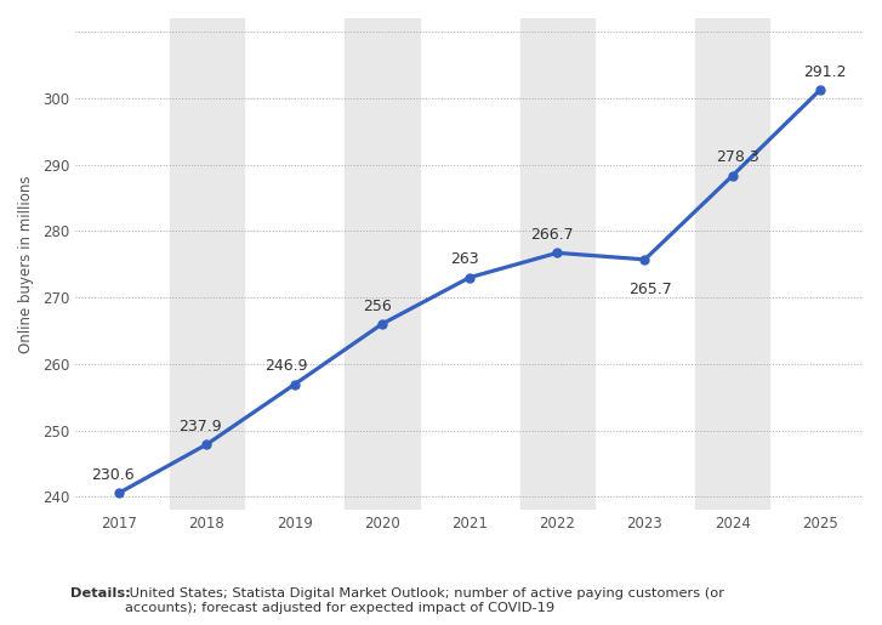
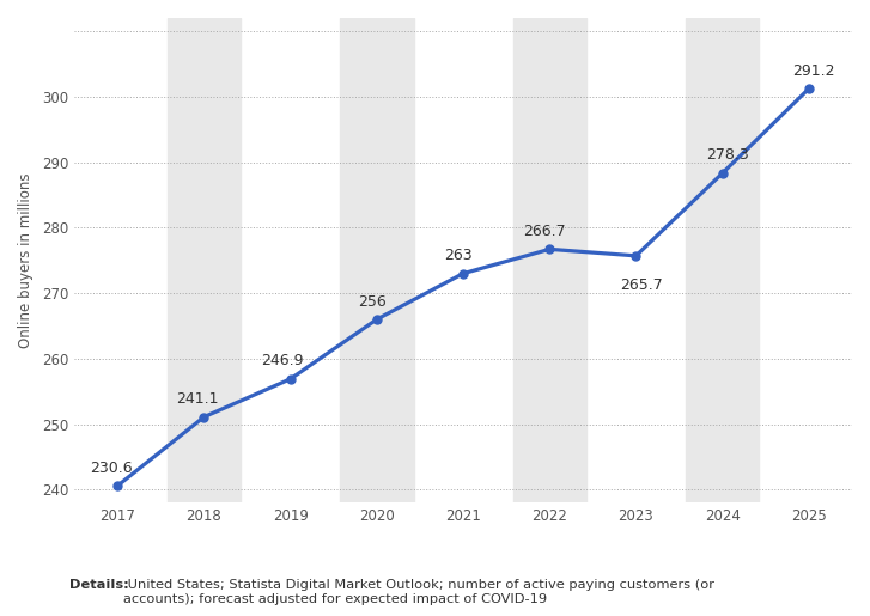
2018: 237.9 -> 241.1
